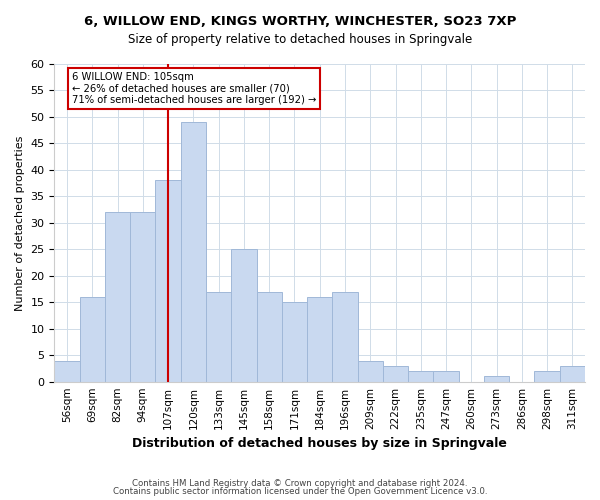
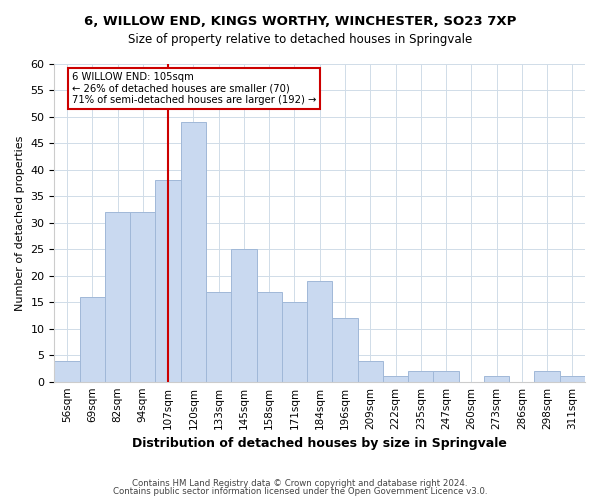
184sqm: 16 -> 19
196sqm: 17 -> 12
222sqm: 3 -> 1
311sqm: 3 -> 1
